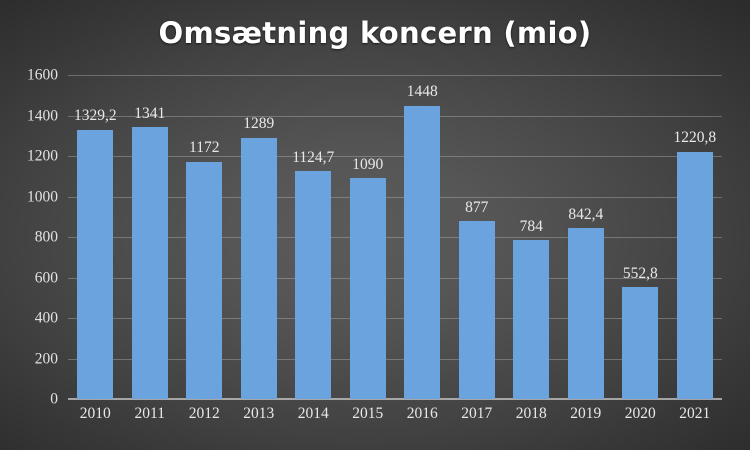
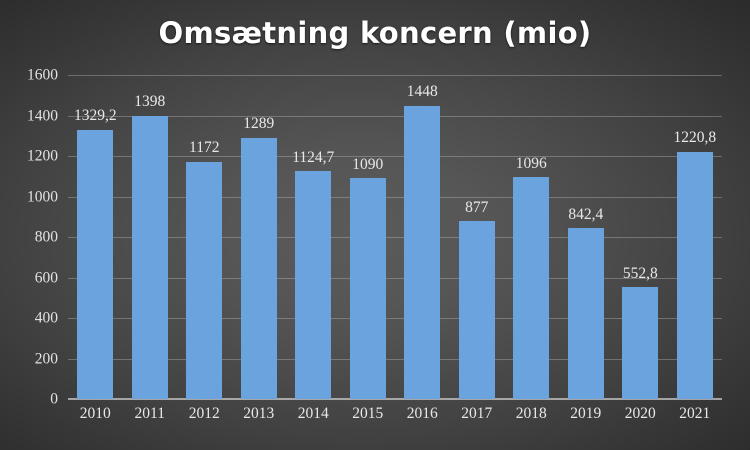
2011: 1341 -> 1398
2018: 784 -> 1096
